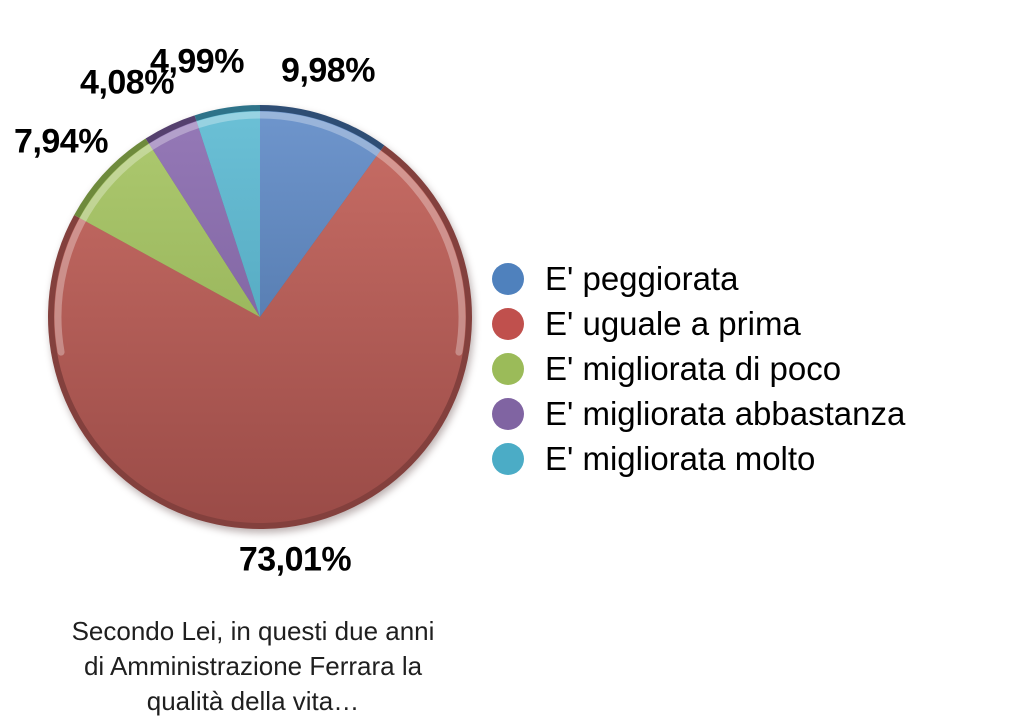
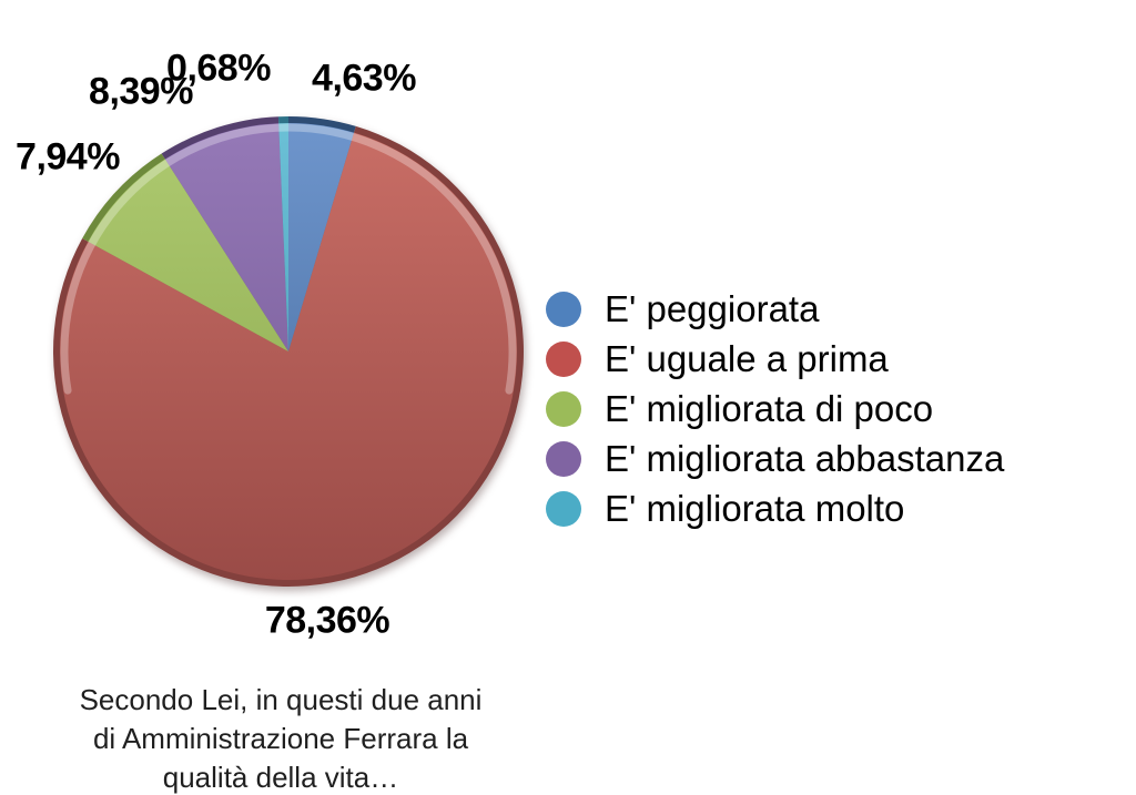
E' peggiorata: 9,98% -> 4,63%
E' uguale a prima: 73,01% -> 78,36%
E' migliorata abbastanza: 4,08% -> 8,39%
E' migliorata molto: 4,99% -> 0,68%
